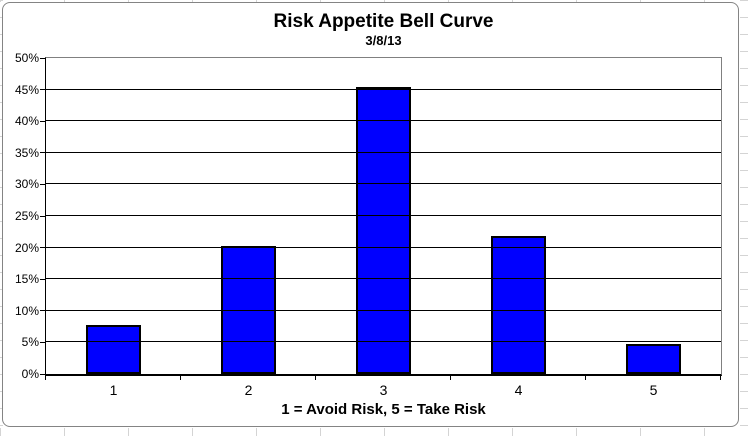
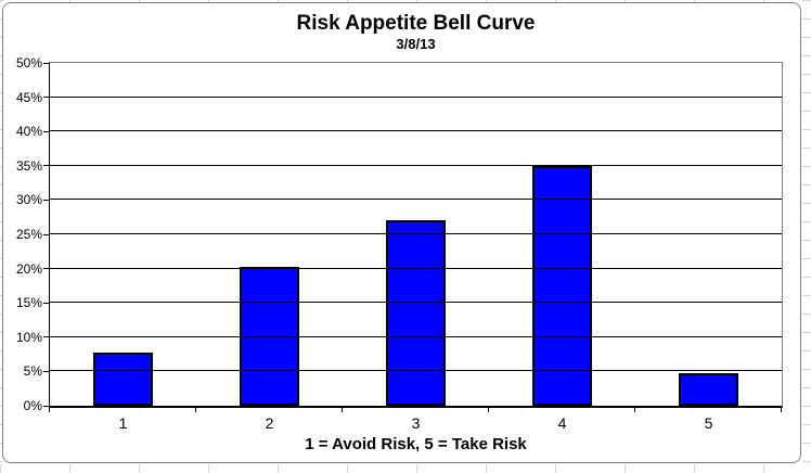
3: 45% -> 27%
4: 22% -> 35%
